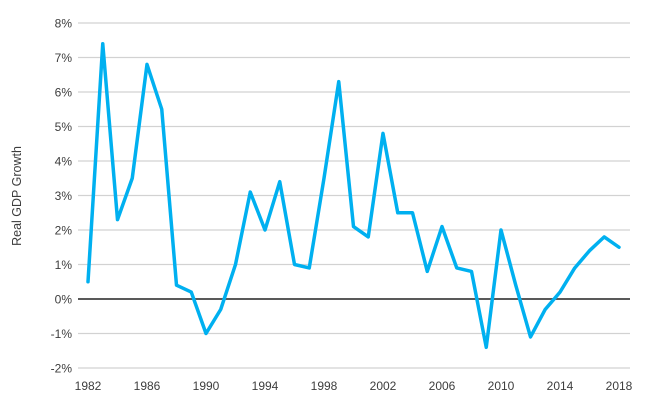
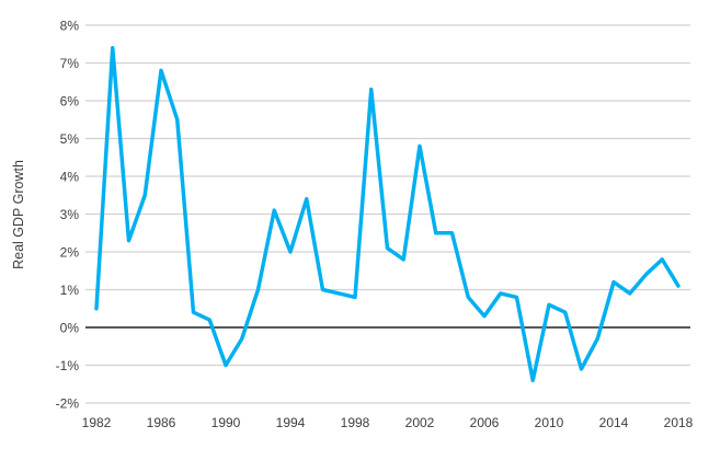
1998: 3.5% -> 0.8%
2006: 2.1% -> 0.3%
2010: 2.0% -> 0.6%
2014: 0.2% -> 1.2%
2018: 1.5% -> 1.1%
